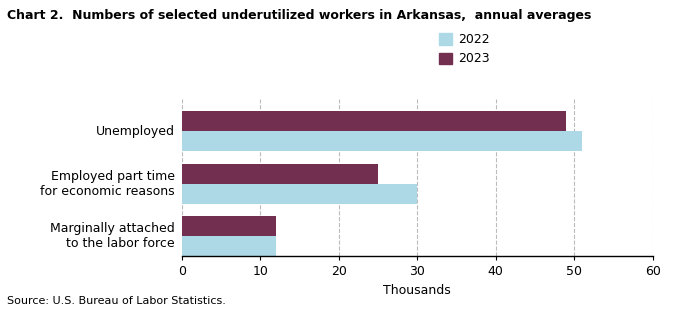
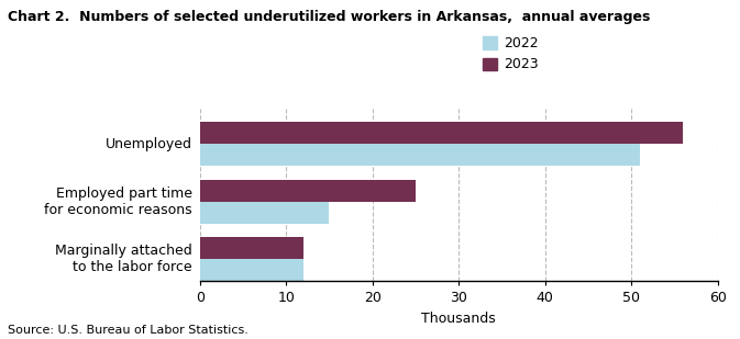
2023/Unemployed: 49 -> 56
2022/Employed part time for economic reasons: 30 -> 15
